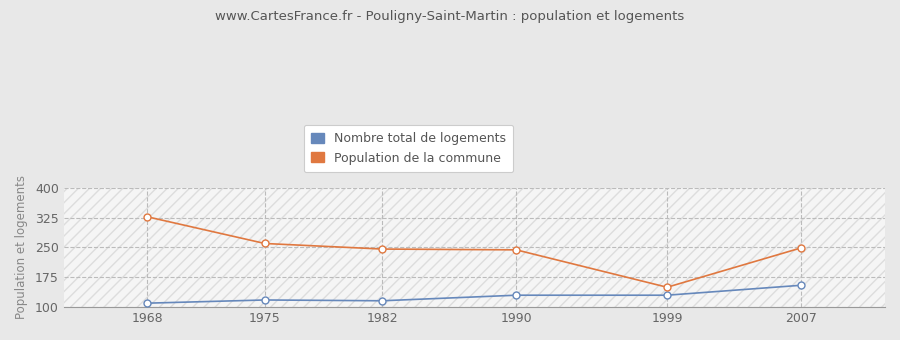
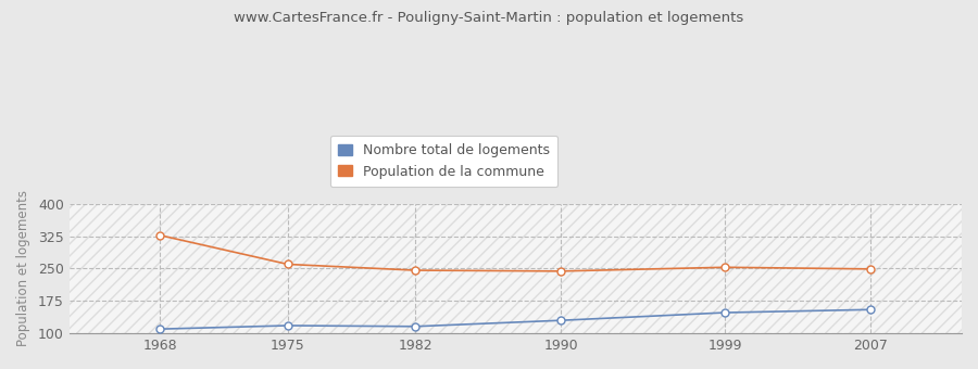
Nombre total de logements/1999: 130 -> 148
Population de la commune/1999: 150 -> 253
